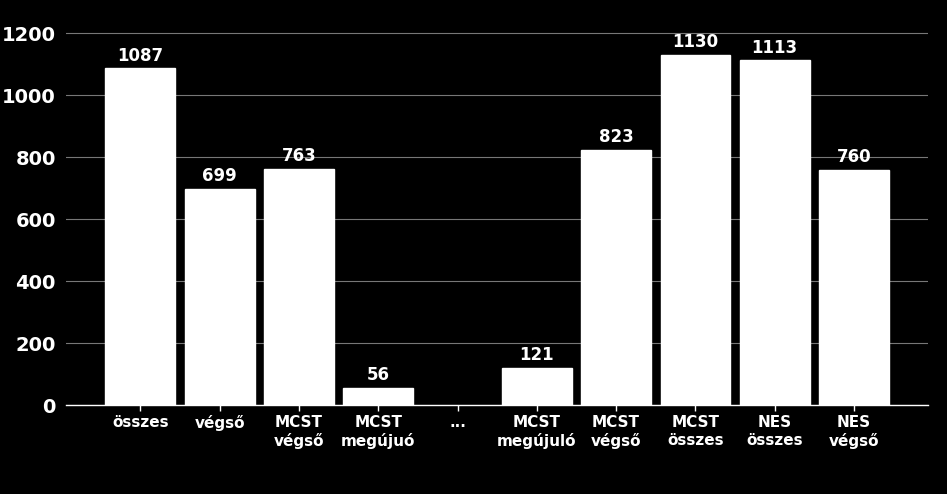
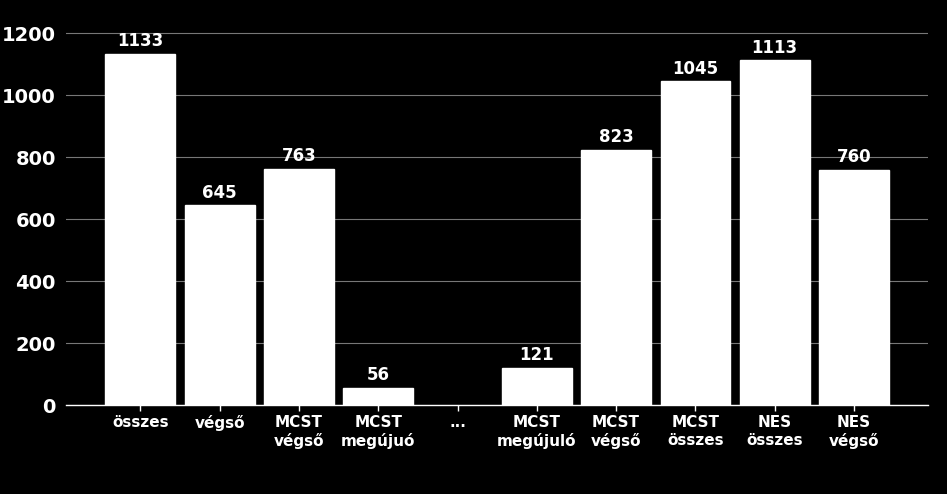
összes: 1087 -> 1133
végső: 699 -> 645
MCST összes: 1130 -> 1045
